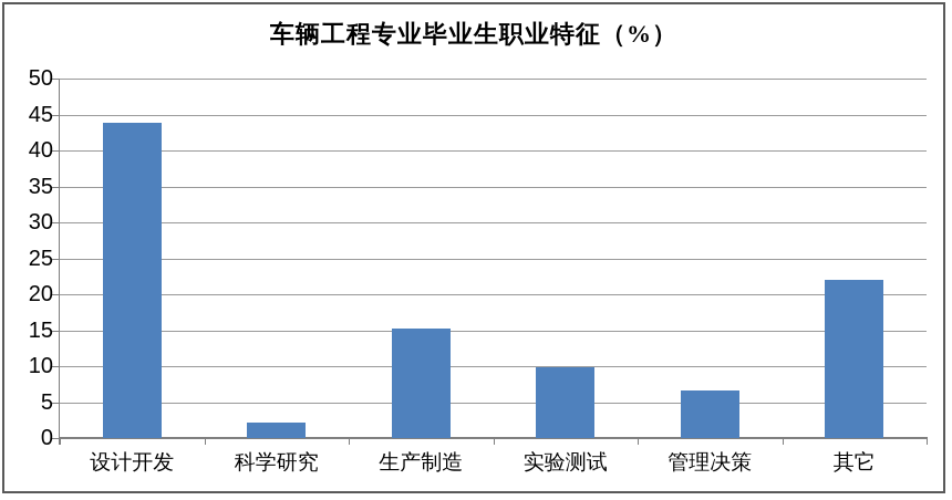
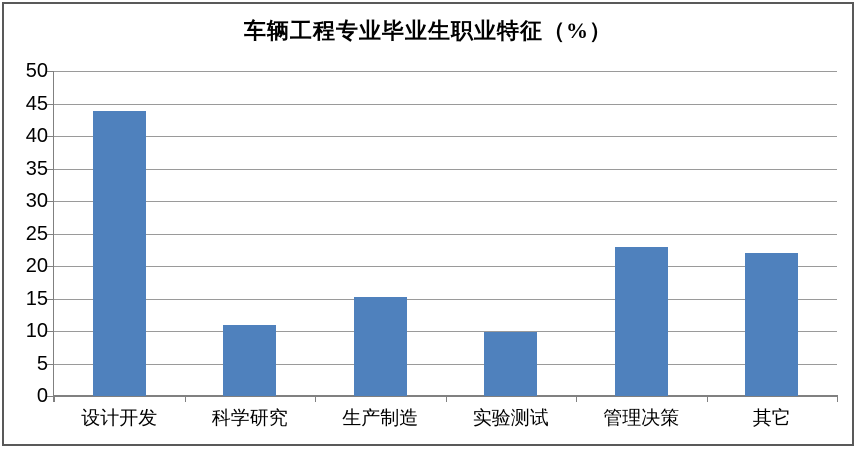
科学研究: 2 -> 11
管理决策: 7 -> 23
